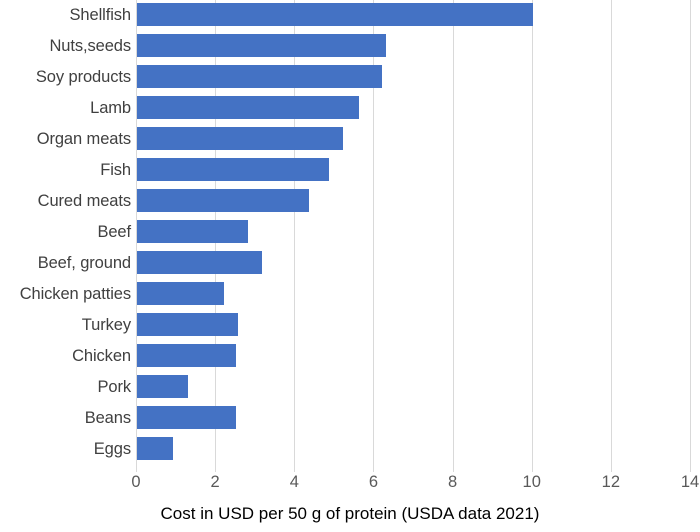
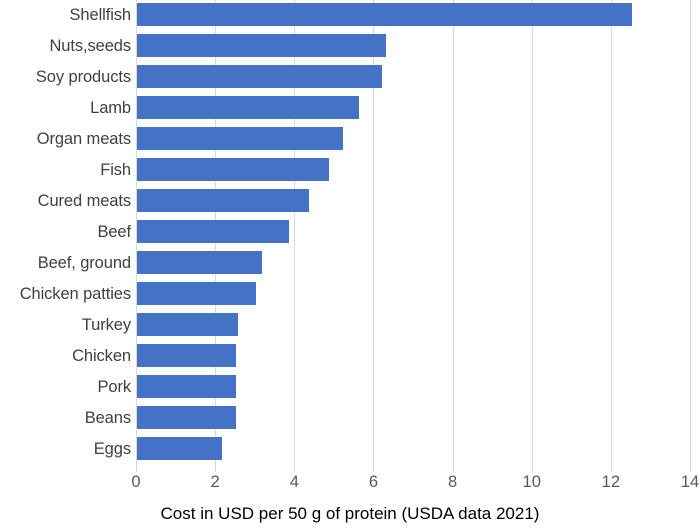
Shellfish: 10.0 -> 12.5
Beef: 2.8 -> 3.9
Chicken patties: 2.2 -> 3.0
Pork: 1.3 -> 2.5
Eggs: 0.9 -> 2.1
